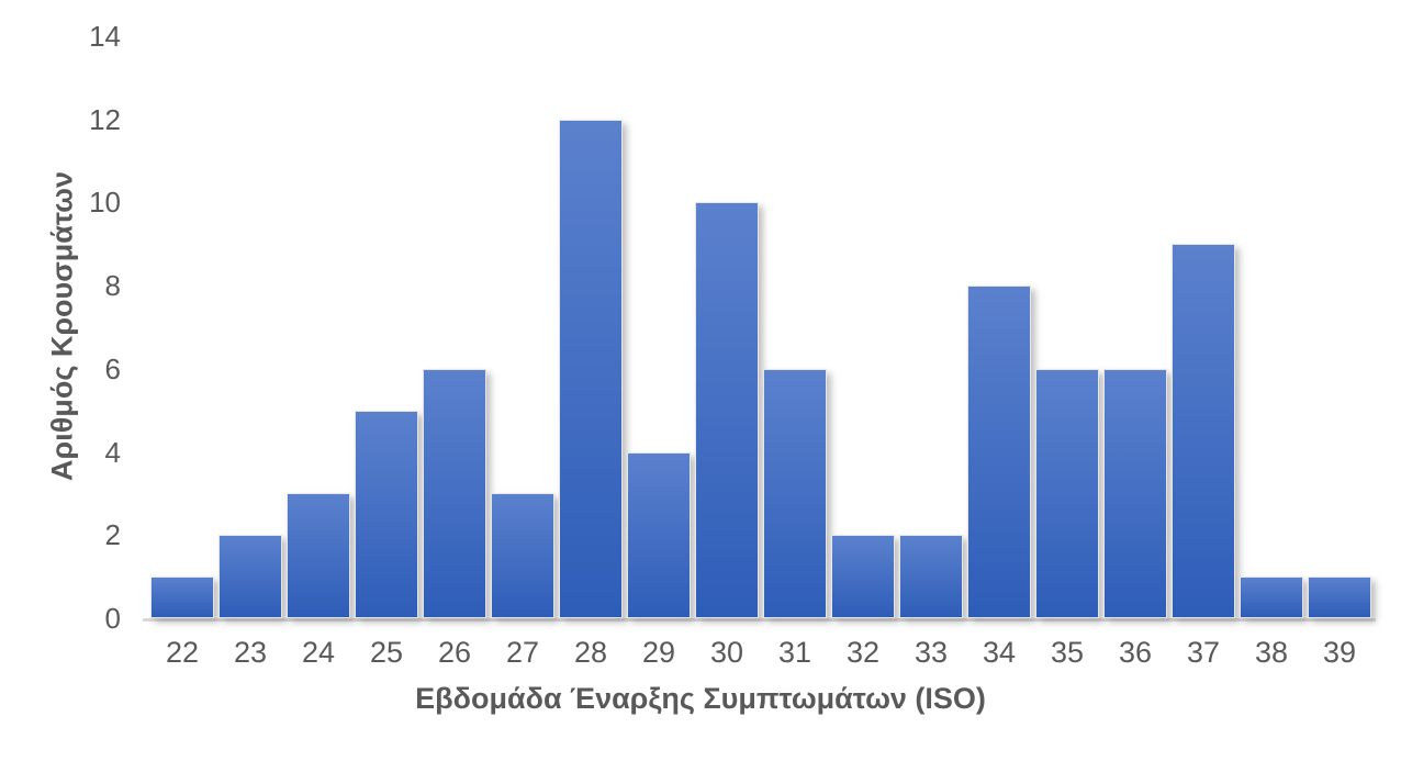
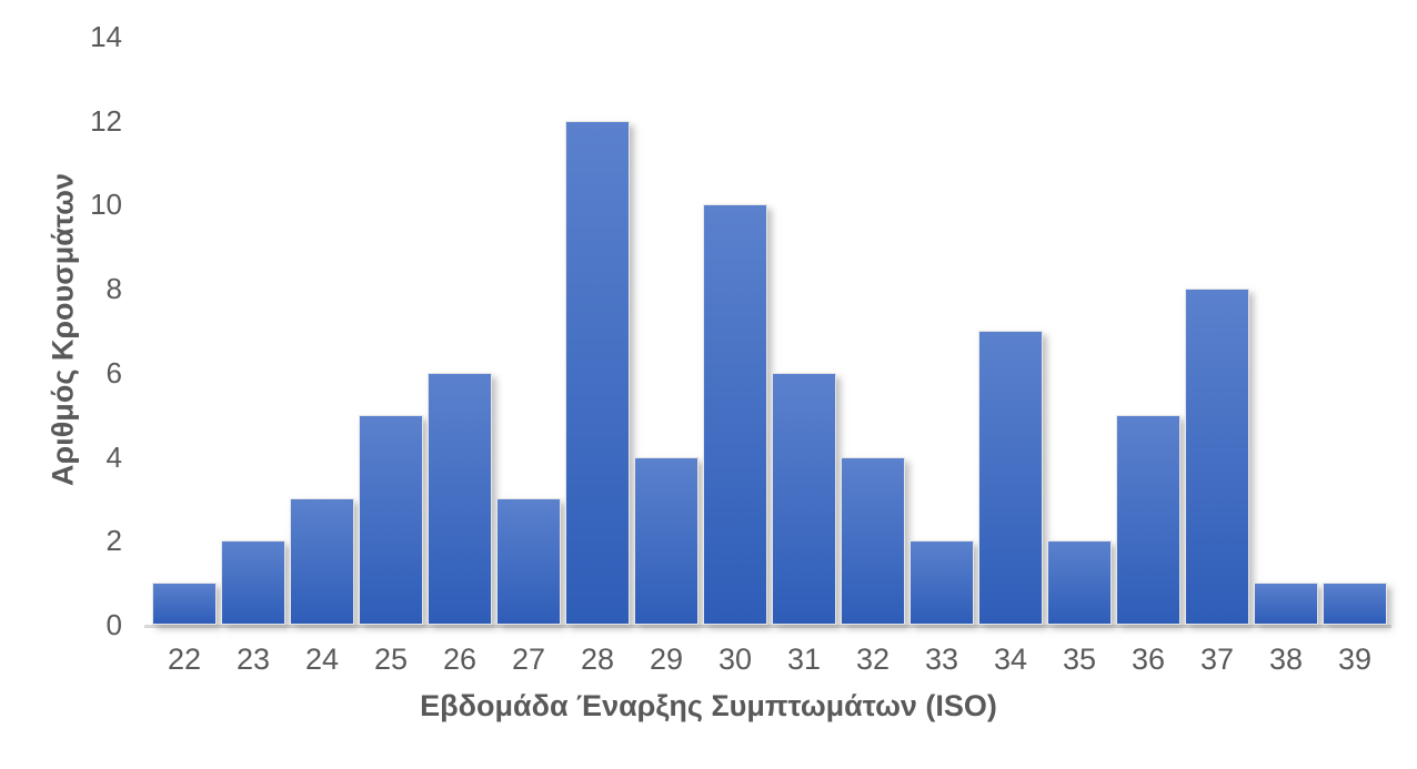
32: 2 -> 4
34: 8 -> 7
35: 6 -> 2
36: 6 -> 5
37: 9 -> 8
